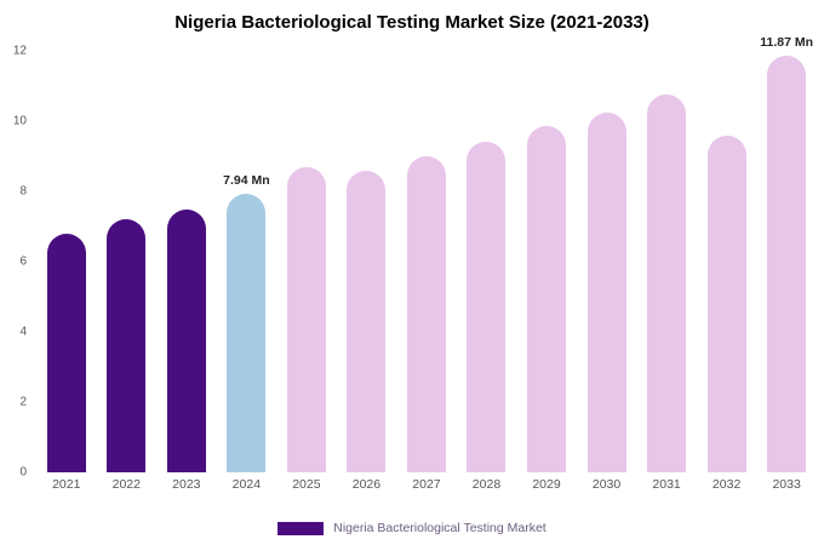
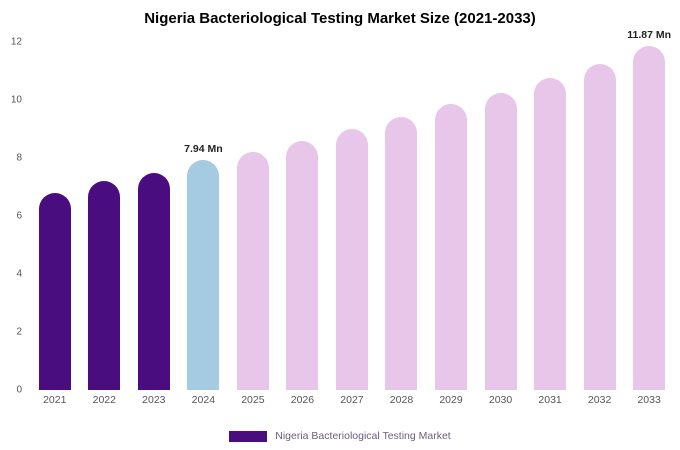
2025: 8.7 -> 8.2
2032: 9.6 -> 11.2
